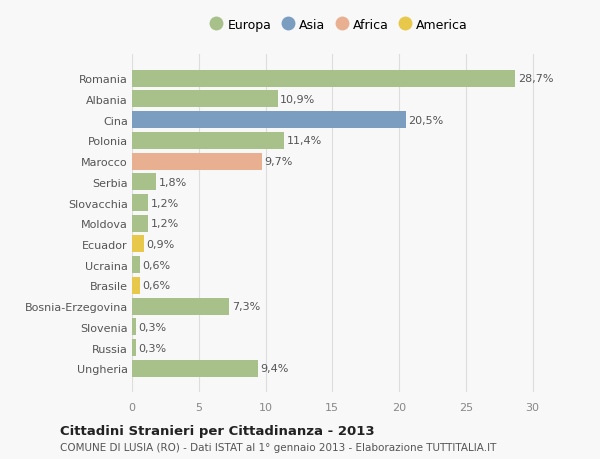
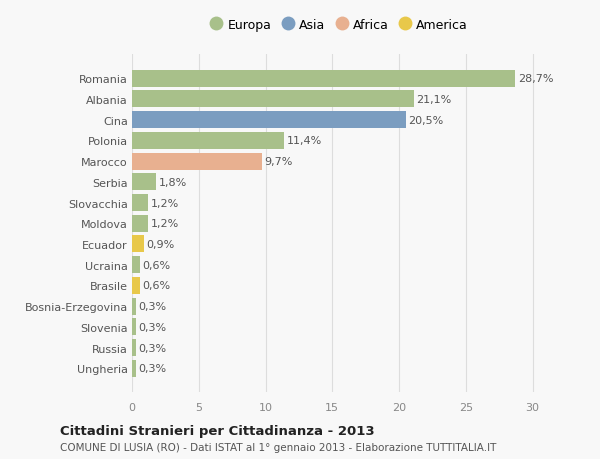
Albania: 10,9% -> 21,1%
Bosnia-Erzegovina: 7,3% -> 0,3%
Ungheria: 9,4% -> 0,3%
